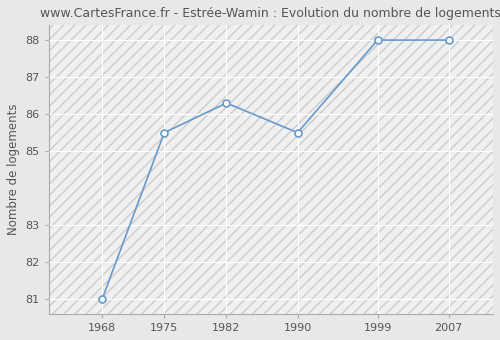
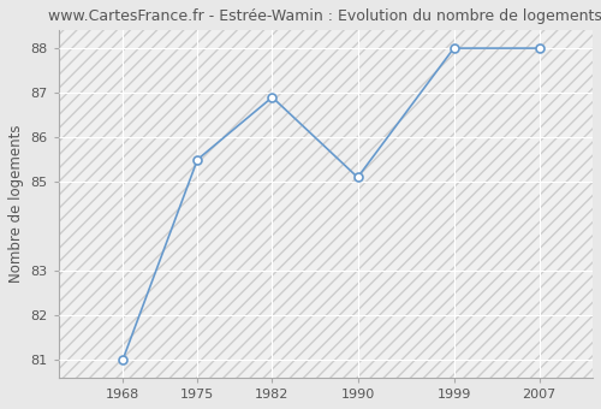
1982: 86.3 -> 86.9
1990: 85.5 -> 85.1
